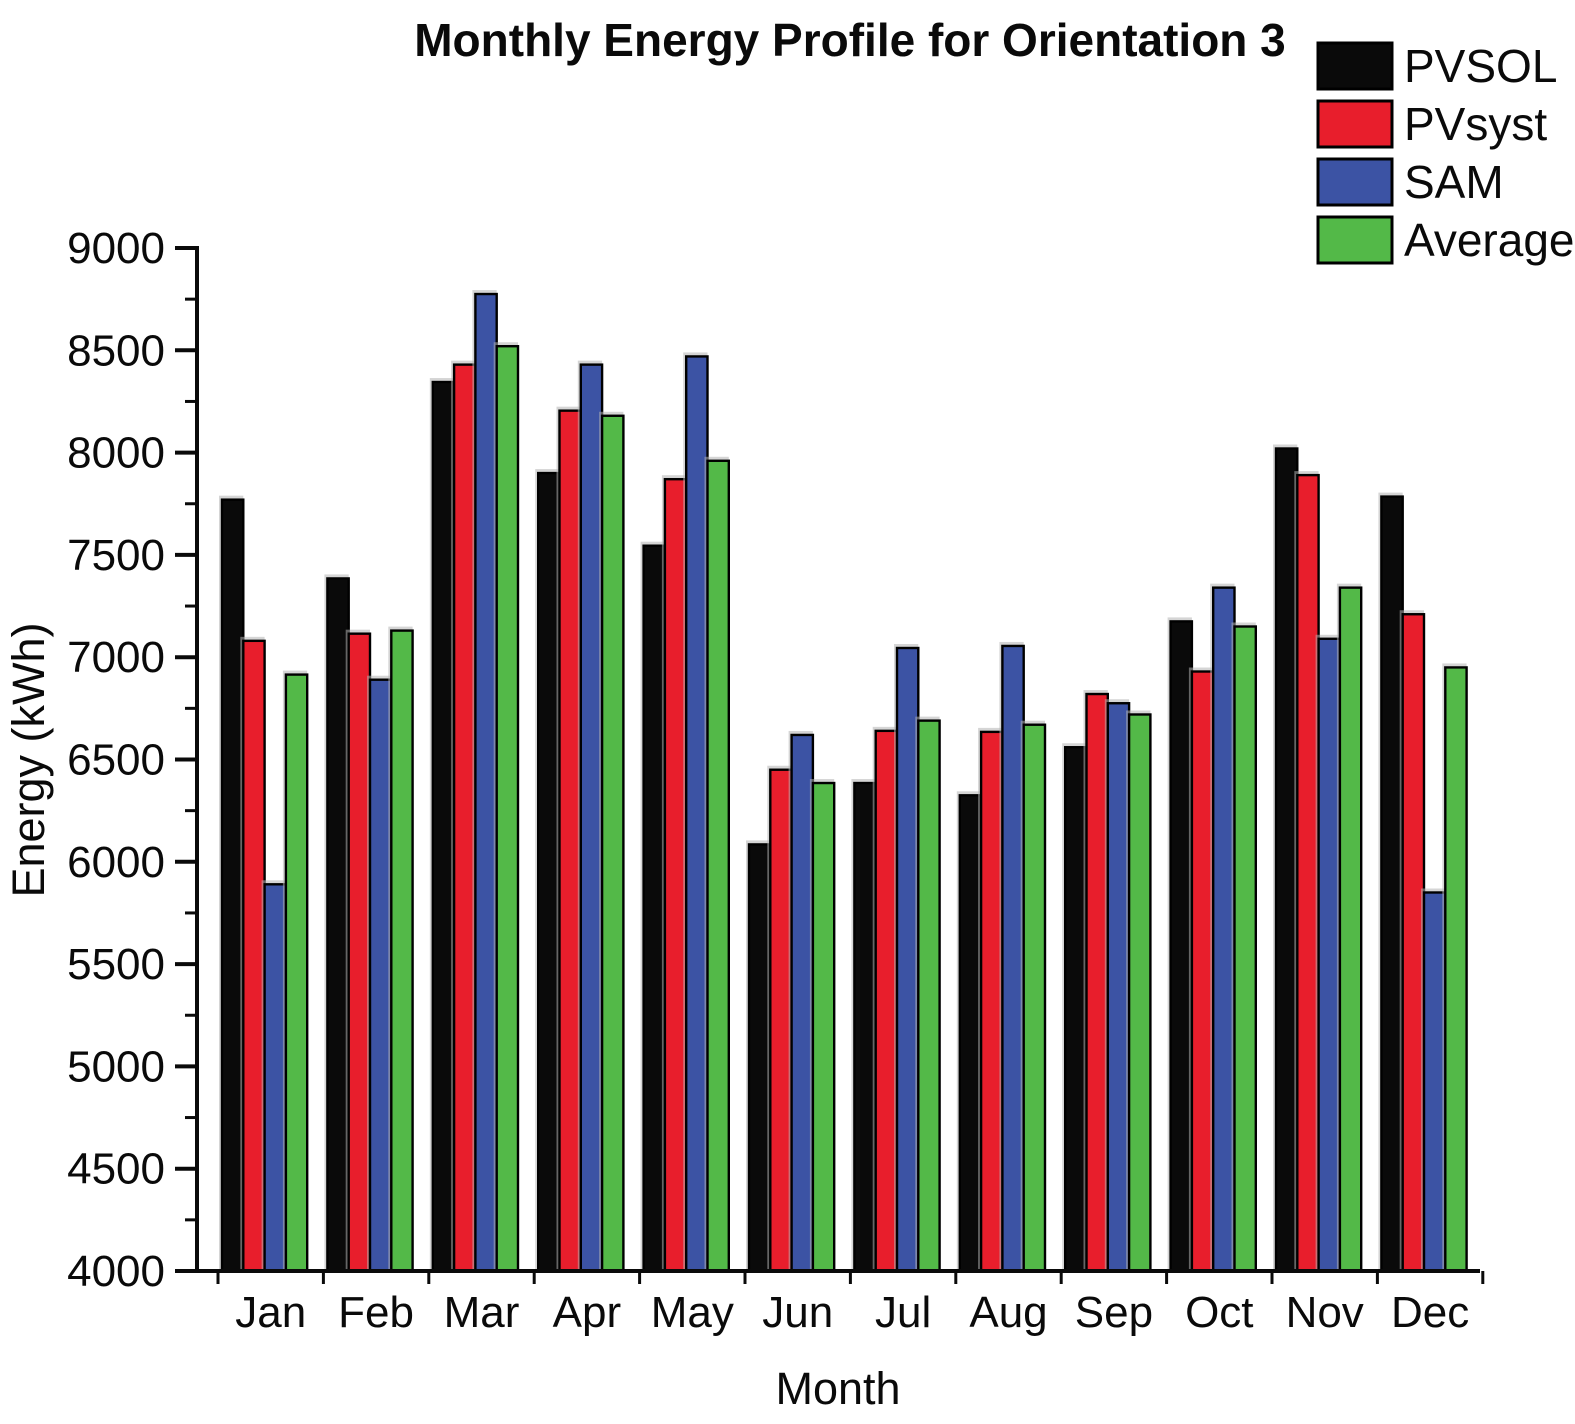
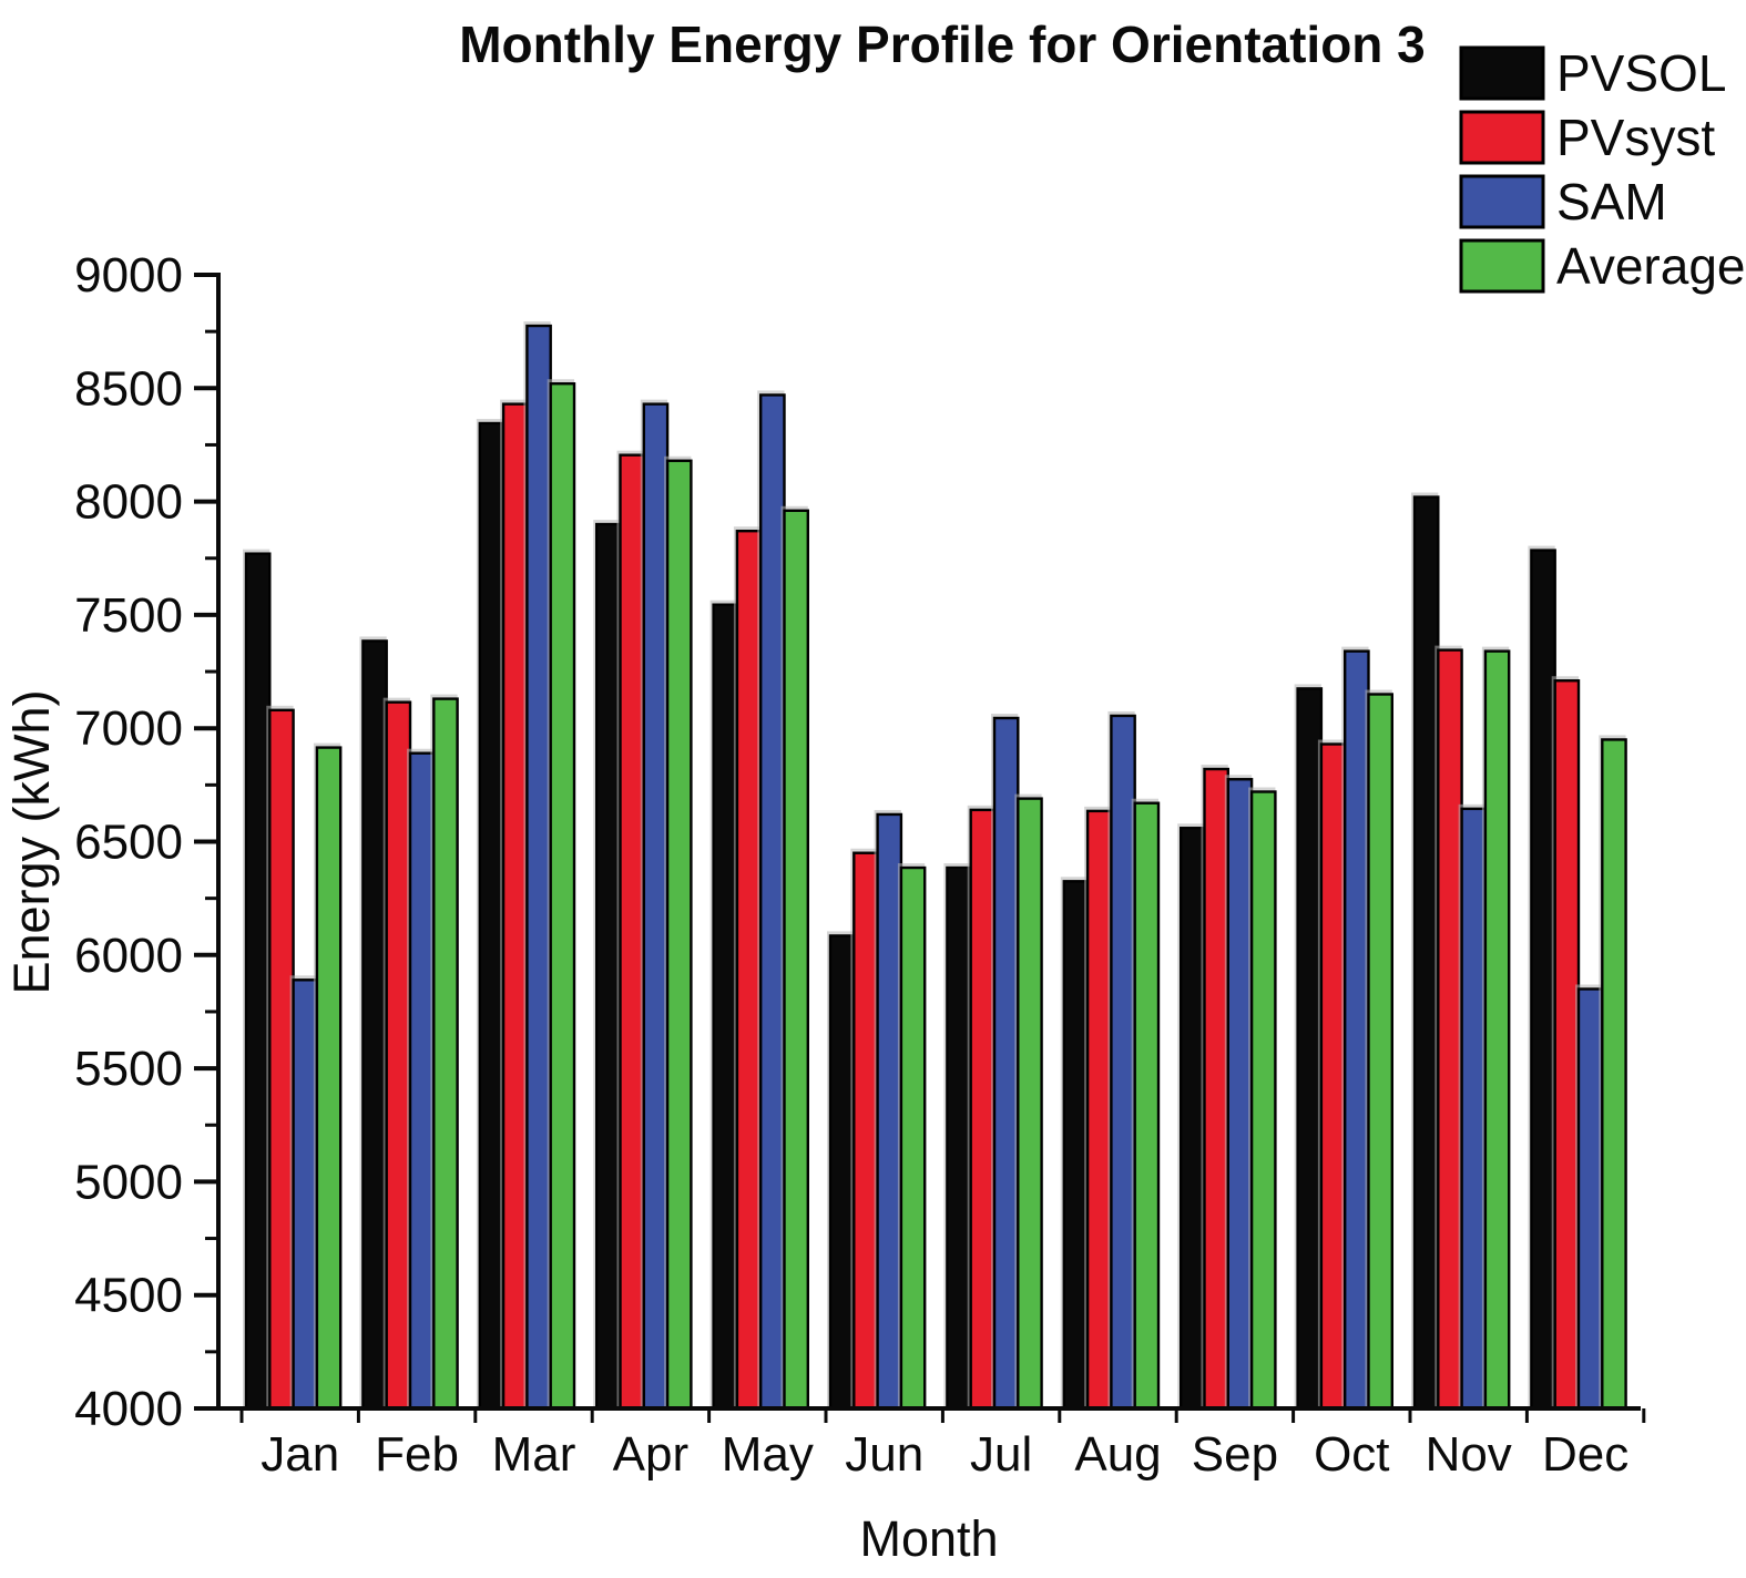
PVsyst/Nov: 7890 -> 7340
SAM/Nov: 7090 -> 6640
